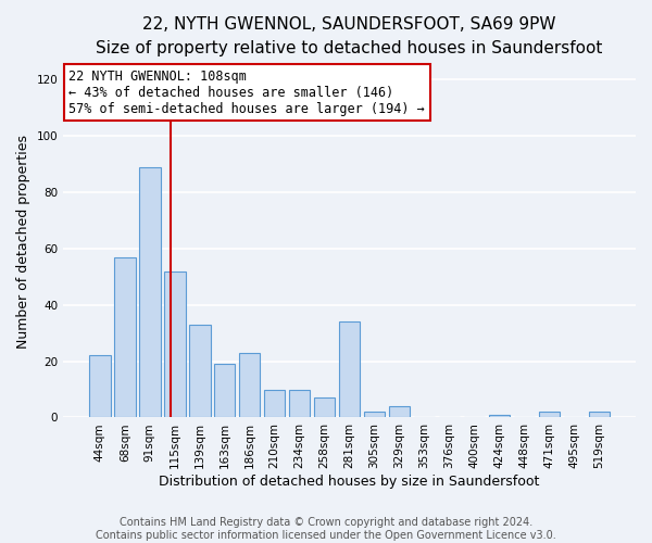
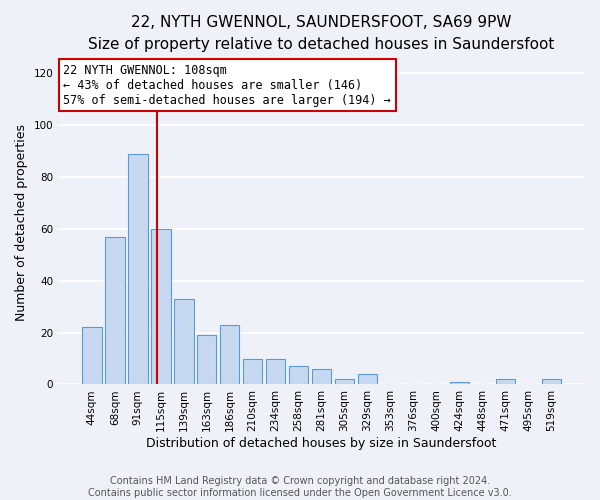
115sqm: 52 -> 60
281sqm: 34 -> 6
